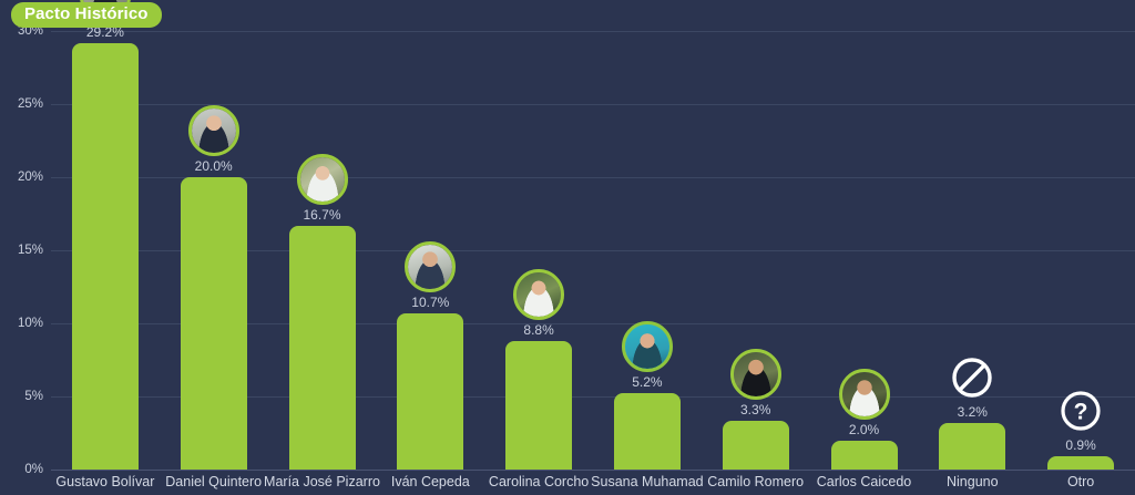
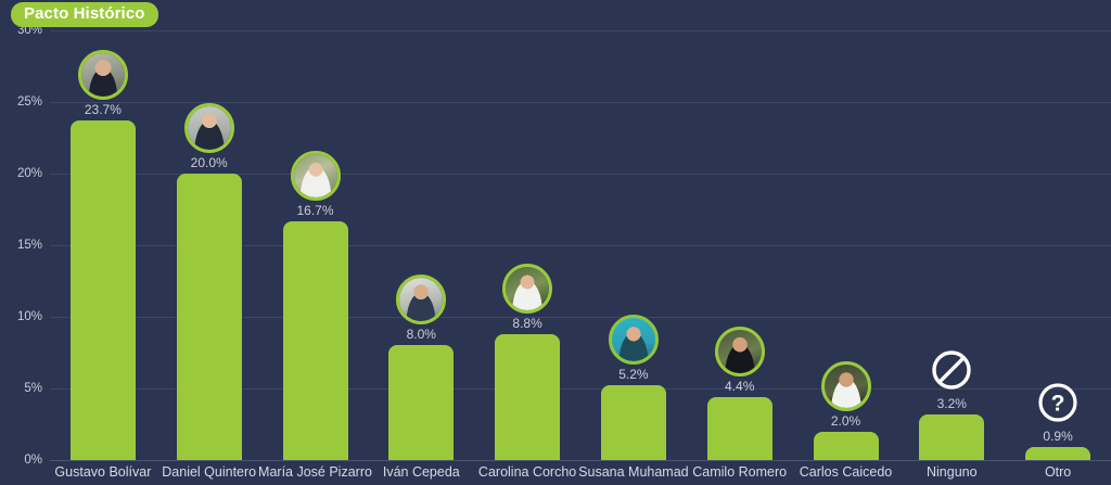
Gustavo Bolívar: 29.2% -> 23.7%
Iván Cepeda: 10.7% -> 8.0%
Camilo Romero: 3.3% -> 4.4%
